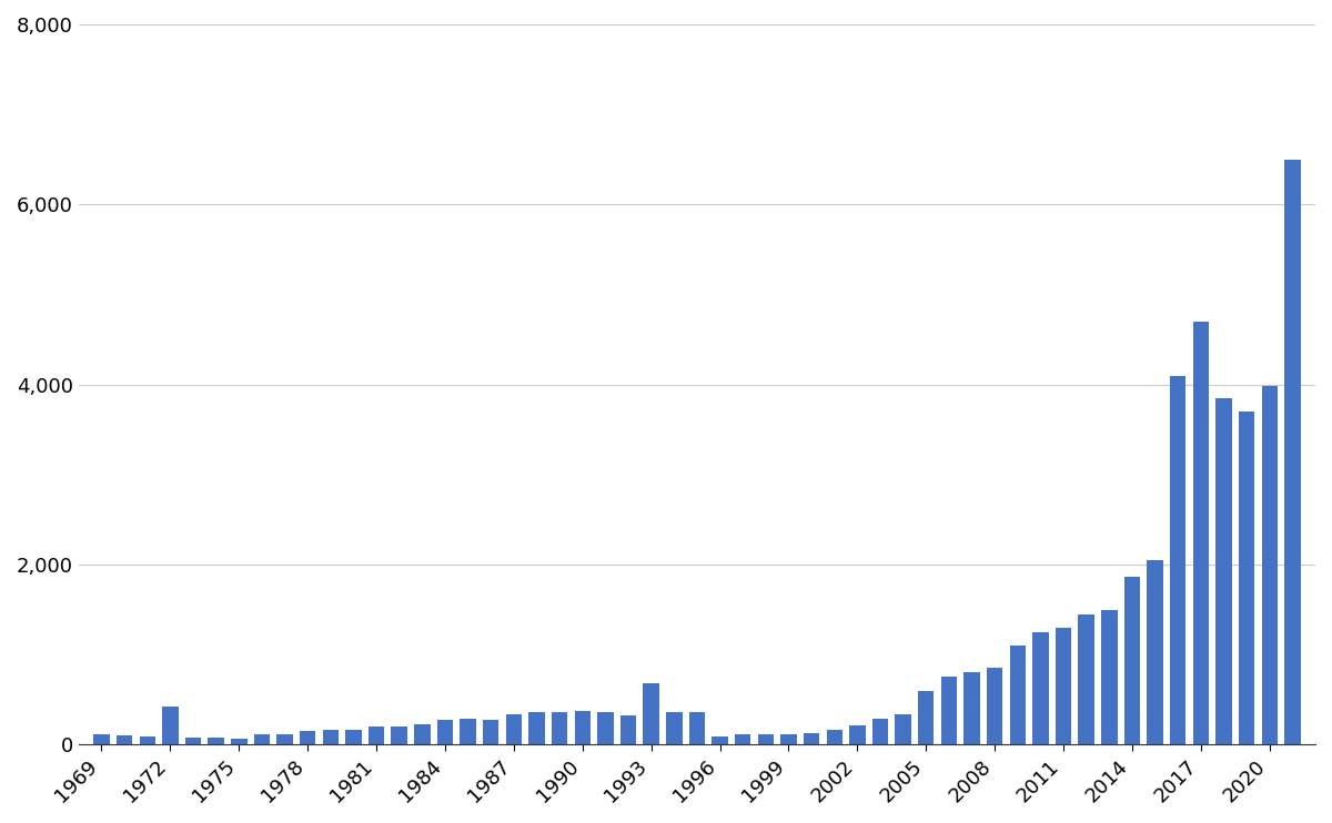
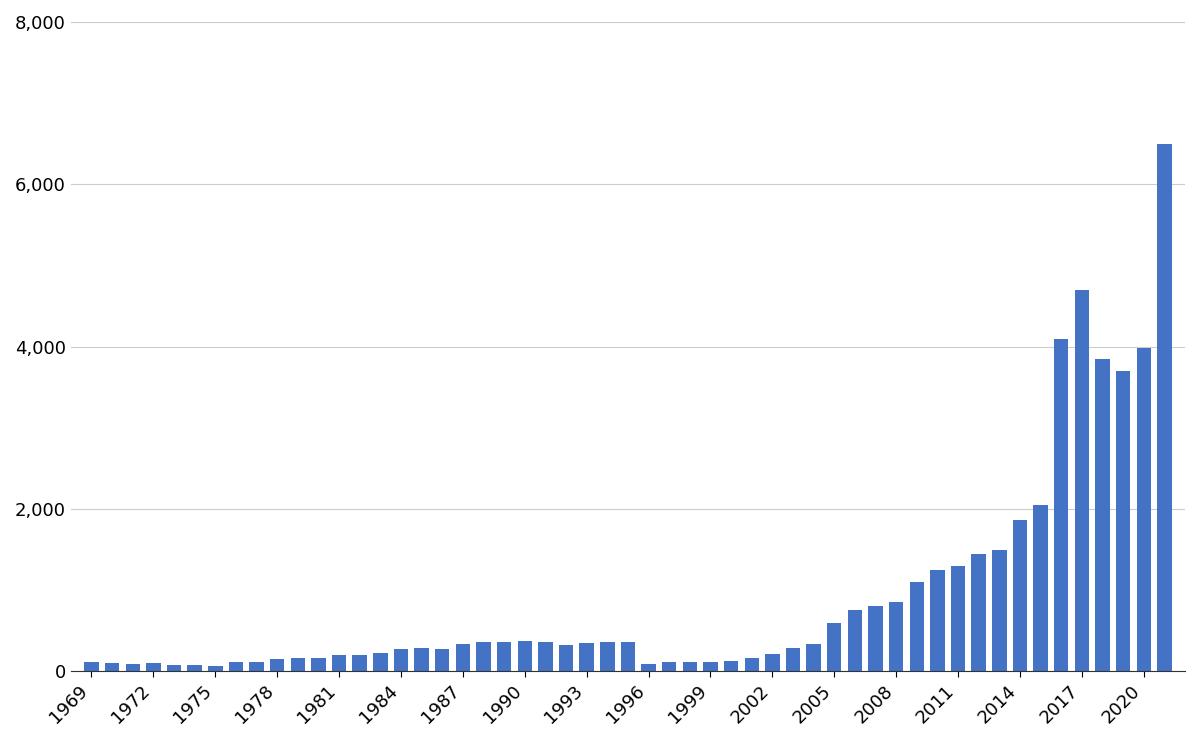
1972: 420 -> 100
1993: 680 -> 350
